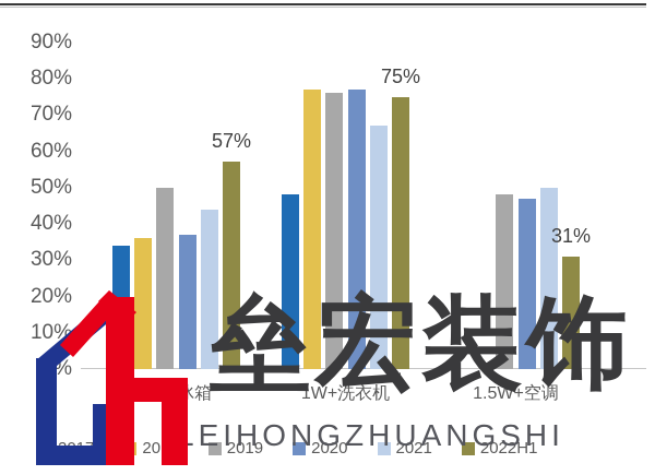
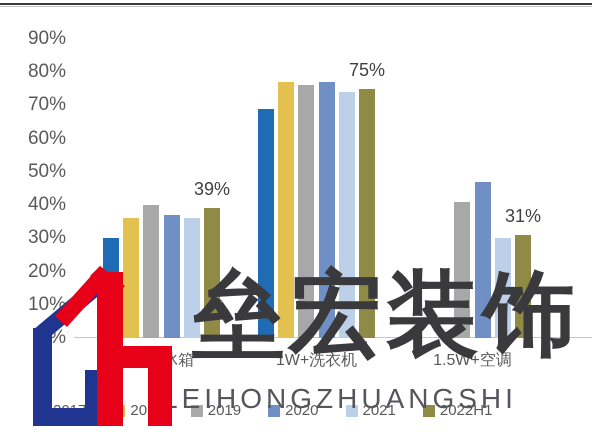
2017/1W+冰箱: 34% -> 30%
2019/1W+冰箱: 50% -> 40%
2021/1W+冰箱: 44% -> 36%
2022H1/1W+冰箱: 57% -> 39%
2017/1W+洗衣机: 48% -> 69%
2021/1W+洗衣机: 67% -> 74%
2019/1.5W+空调: 48% -> 41%
2021/1.5W+空调: 50% -> 30%
